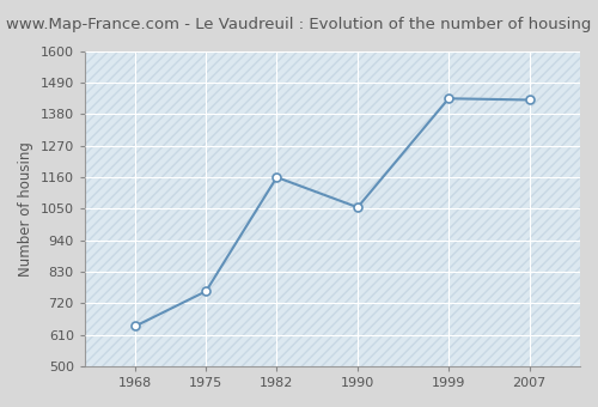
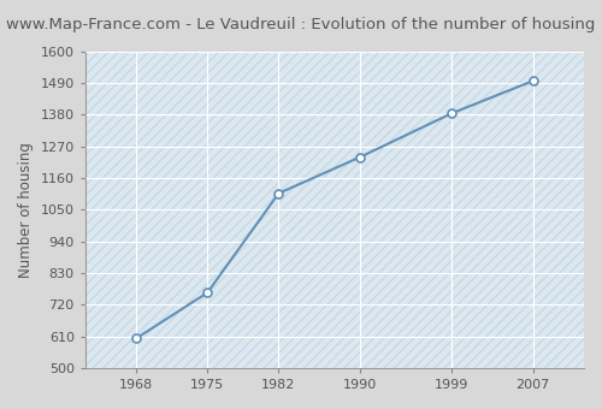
1968: 640 -> 603
1982: 1160 -> 1107
1990: 1055 -> 1233
1999: 1435 -> 1385
2007: 1430 -> 1498
